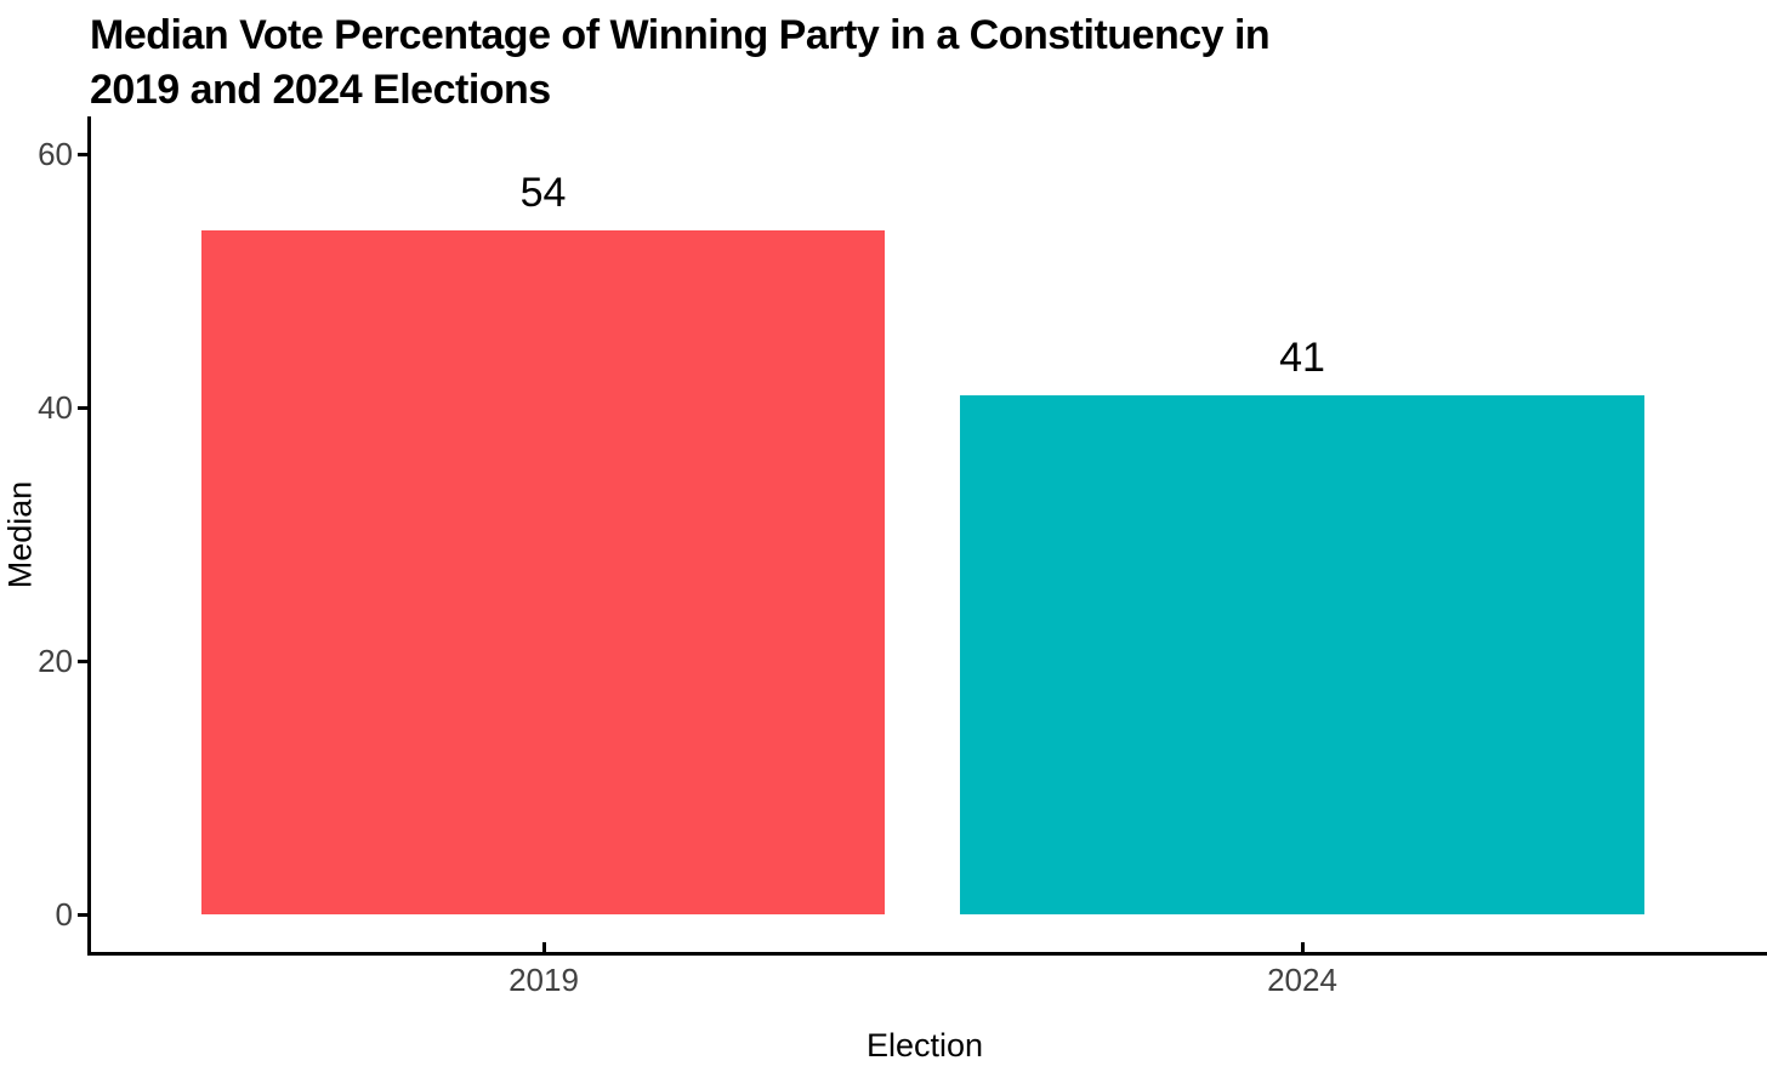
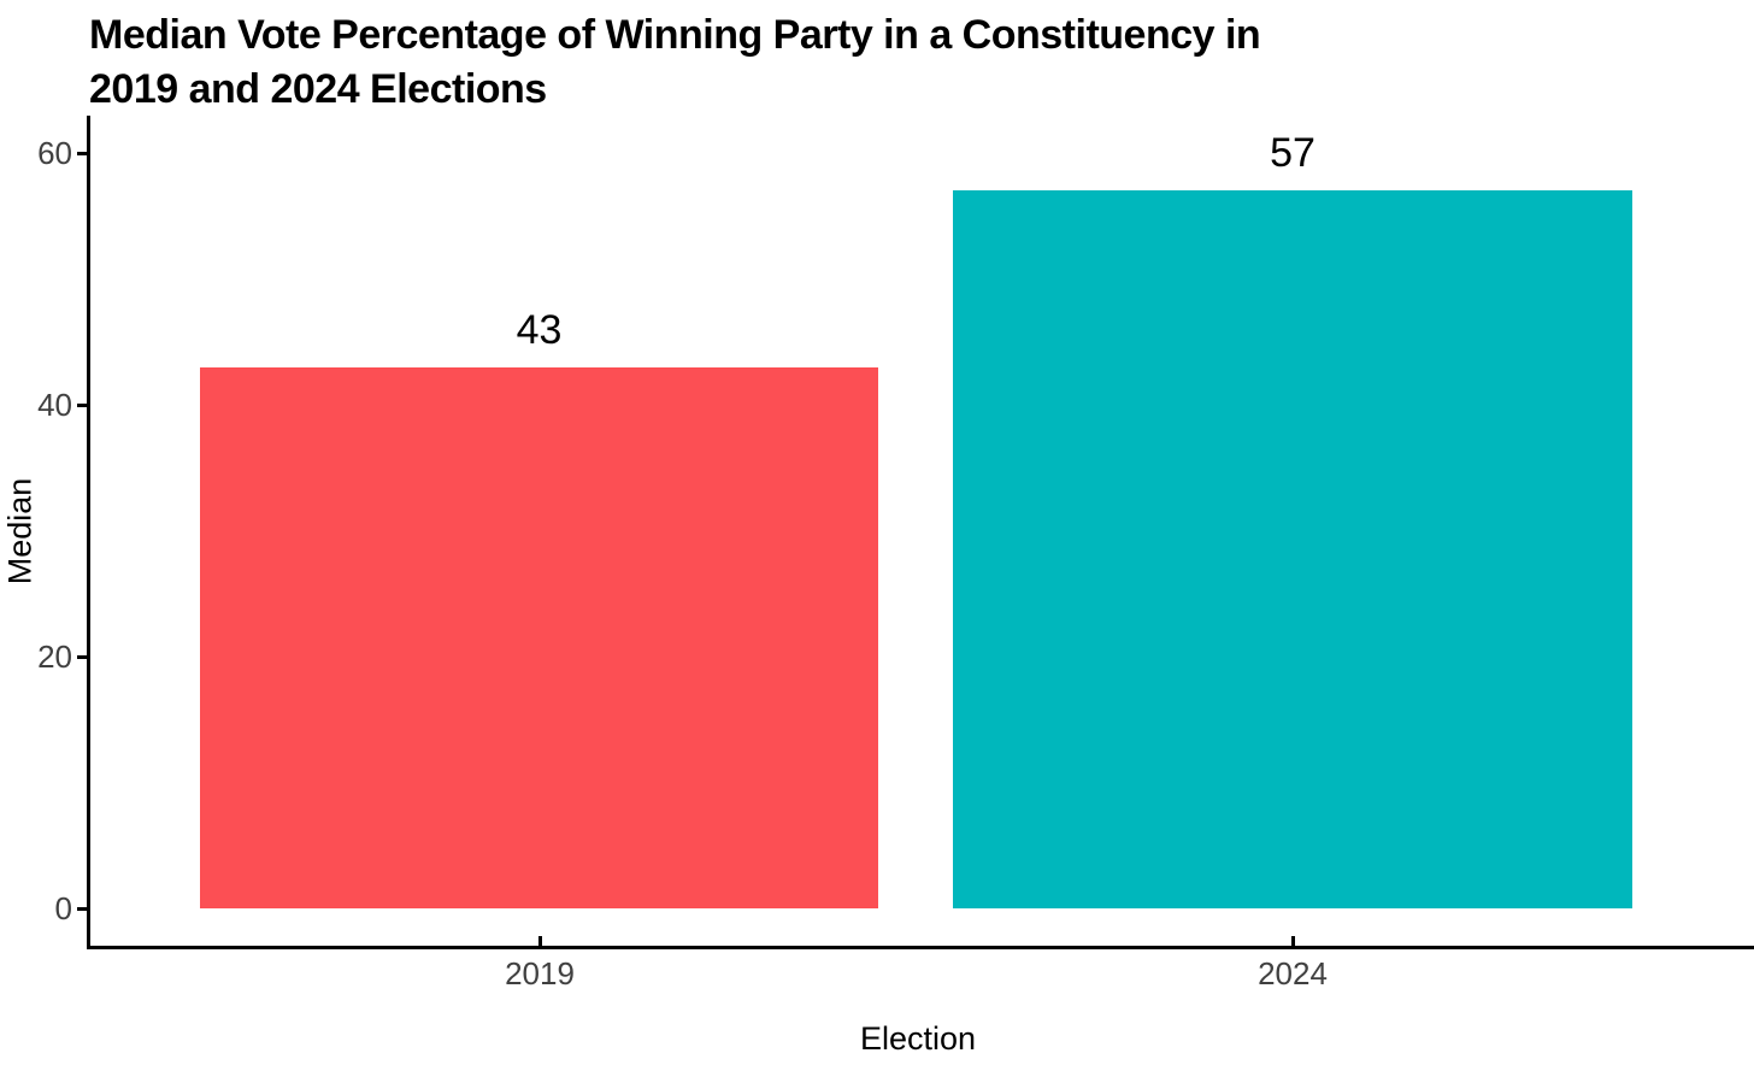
2019: 54 -> 43
2024: 41 -> 57
